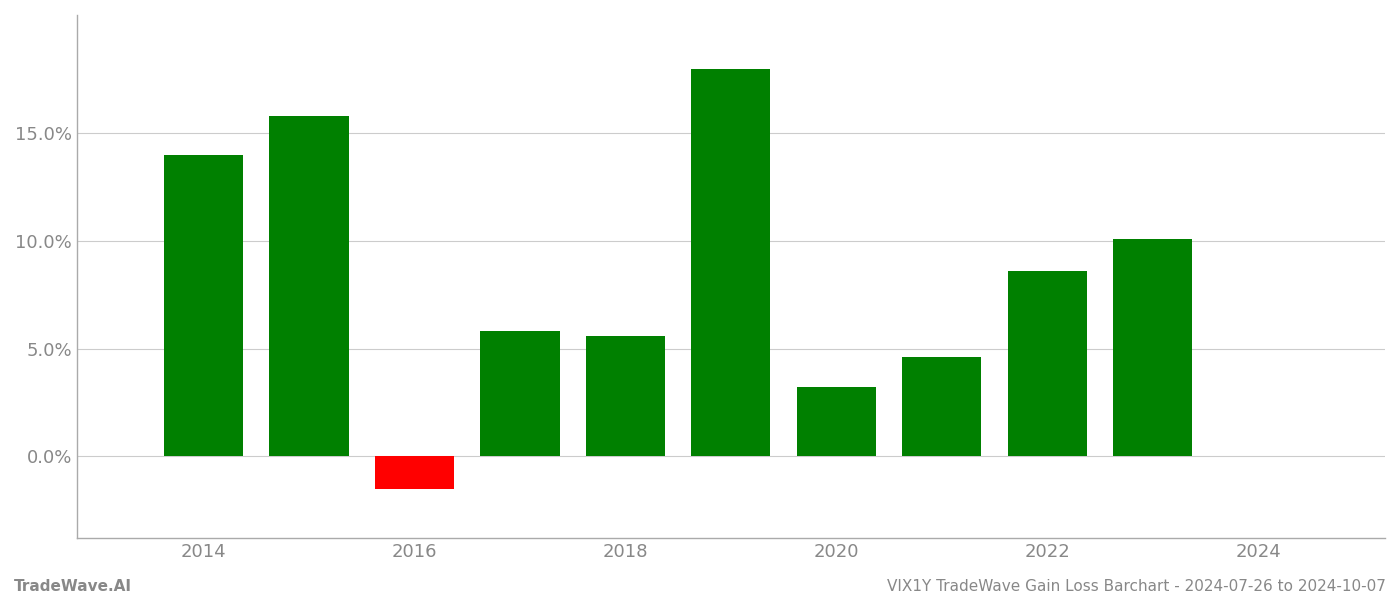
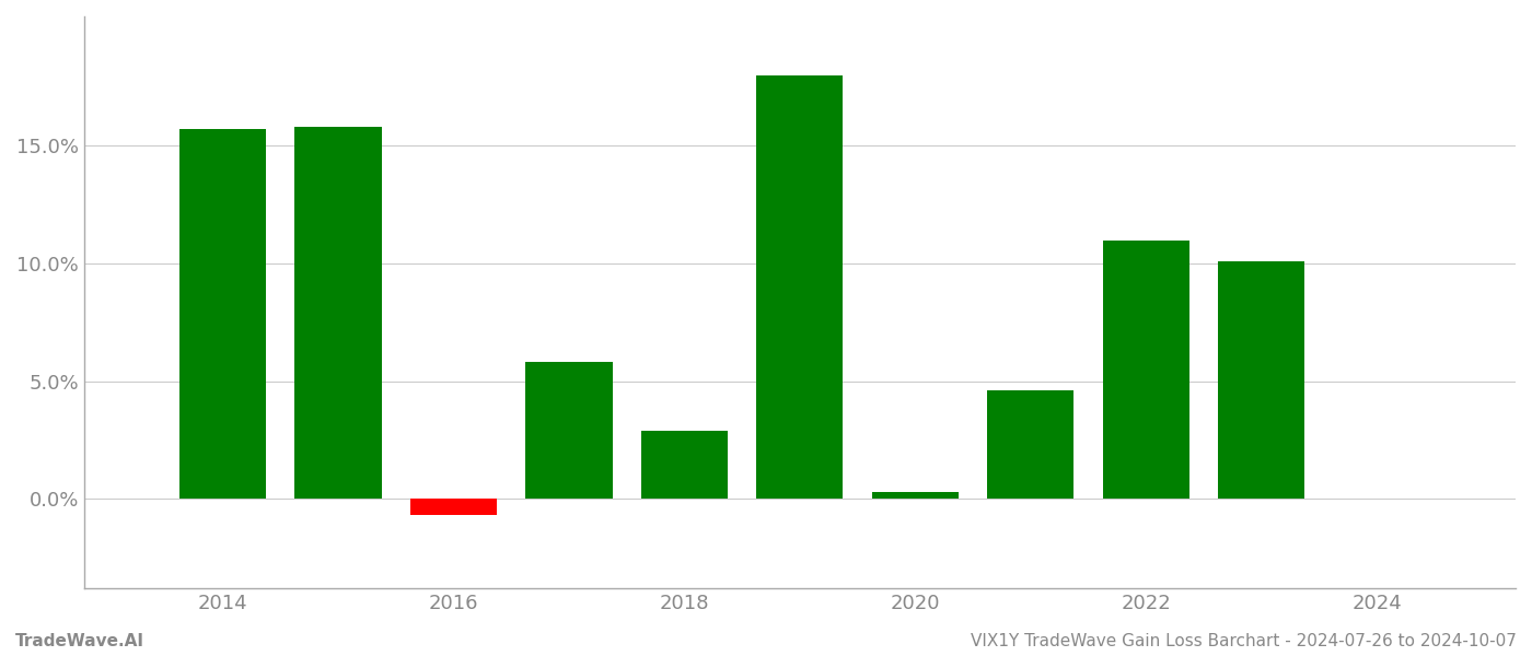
2014: 14.0% -> 15.7%
2016: -1.5% -> -0.7%
2018: 5.6% -> 2.9%
2020: 3.2% -> 0.3%
2022: 8.6% -> 11.0%
